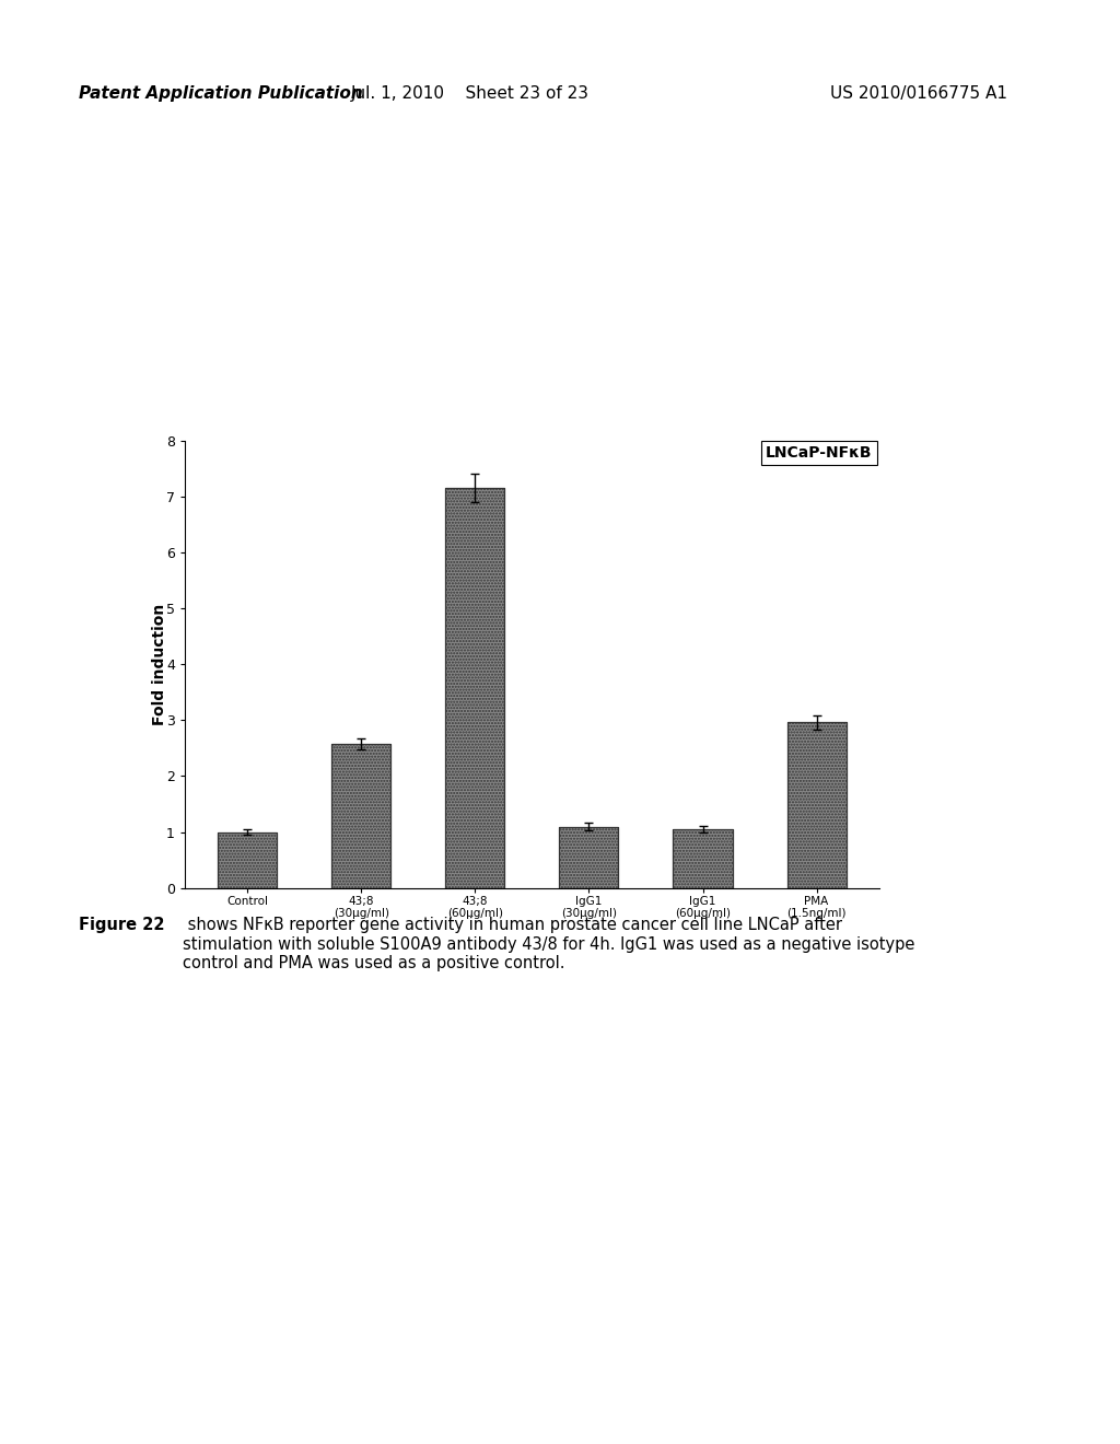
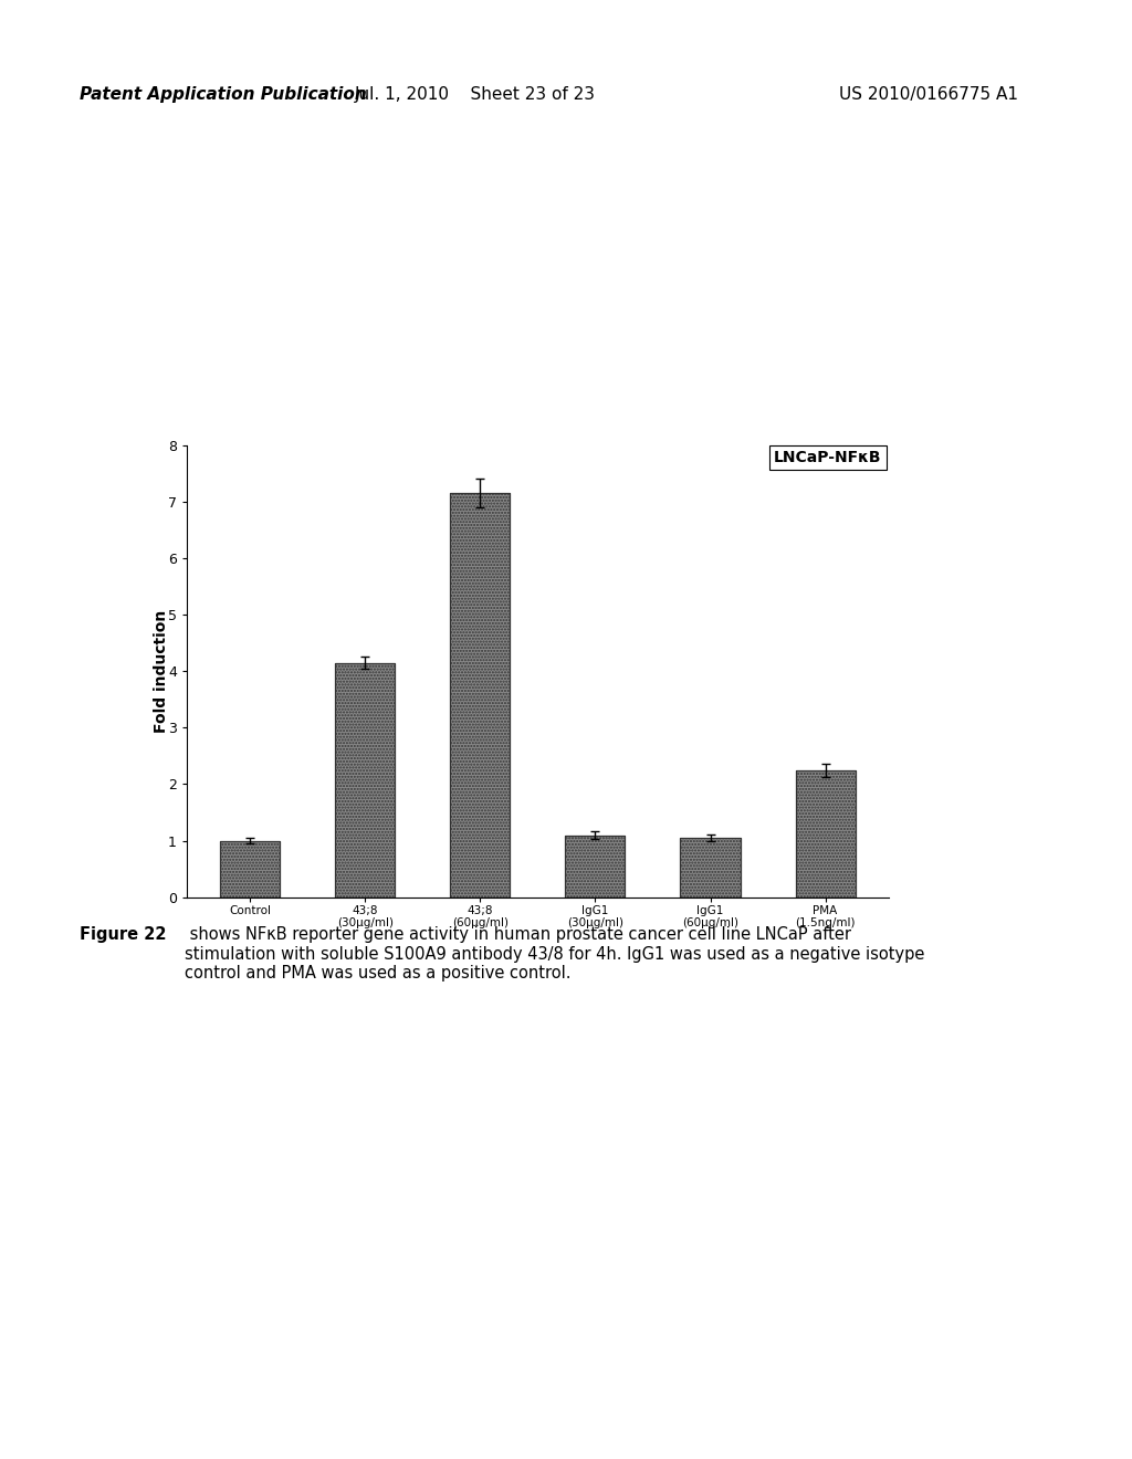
43;8 (30μg/ml): 2.58 -> 4.15
PMA (1.5ng/ml): 2.96 -> 2.25
